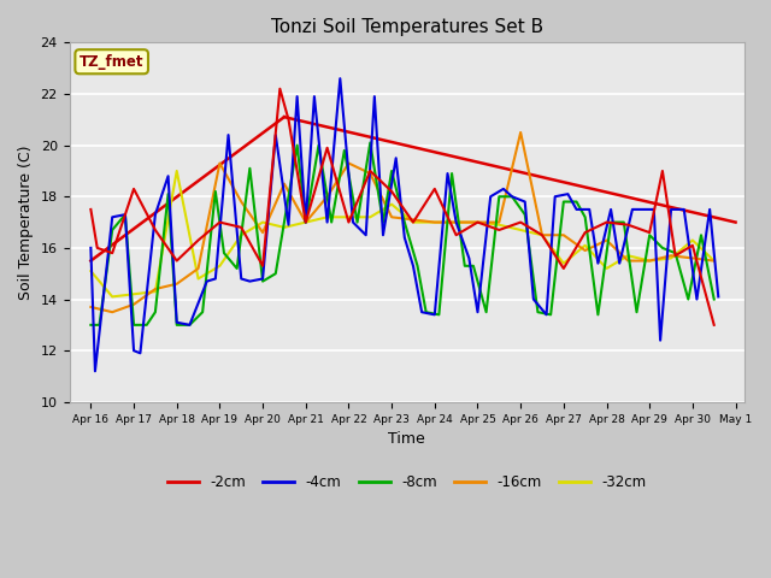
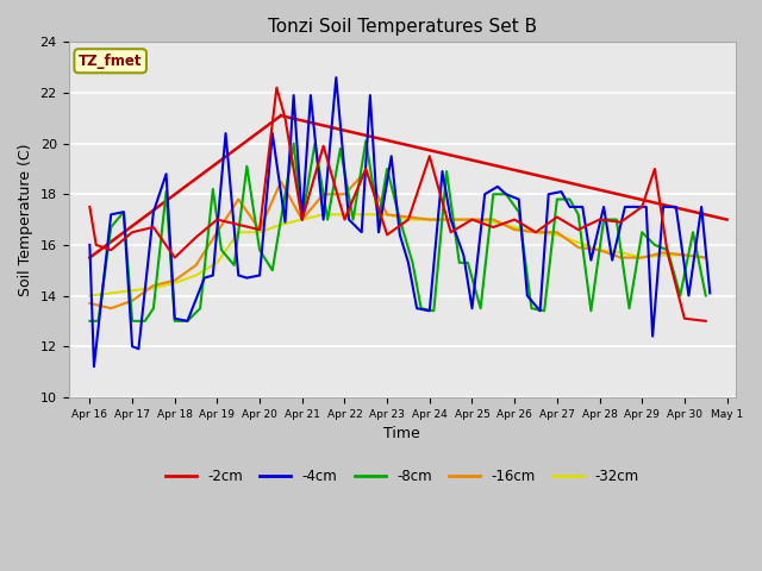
-32cm/Apr 16: 15.1 -> 14.0
-2cm/Apr 17: 18.3 -> 16.5
-32cm/Apr 18: 19.0 -> 14.5
-16cm/Apr 19: 19.3 -> 16.5
-2cm/Apr 20: 15.3 -> 16.6
-8cm/Apr 20: 14.7 -> 15.8
-32cm/Apr 20: 17.0 -> 16.5
-16cm/Apr 22: 19.3 -> 18.0
-2cm/Apr 23: 18.2 -> 16.4
-32cm/Apr 23: 17.7 -> 17.2
-2cm/Apr 24: 18.3 -> 19.5
-16cm/Apr 26: 20.5 -> 16.6
-2cm/Apr 27: 15.2 -> 17.1
-32cm/Apr 27: 15.4 -> 16.4
-16cm/Apr 28: 16.3 -> 15.8
-32cm/Apr 28: 15.2 -> 15.8
-2cm/Apr 29: 16.6 -> 17.5
-2cm/Apr 30: 16.1 -> 13.1
-32cm/Apr 30: 16.3 -> 15.6
